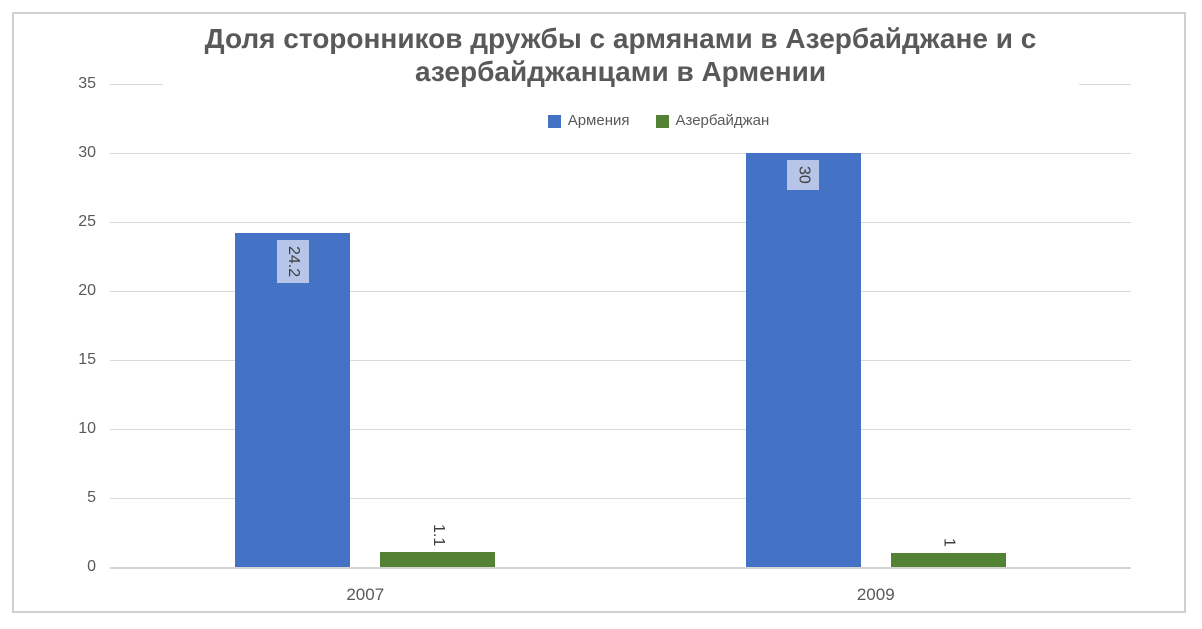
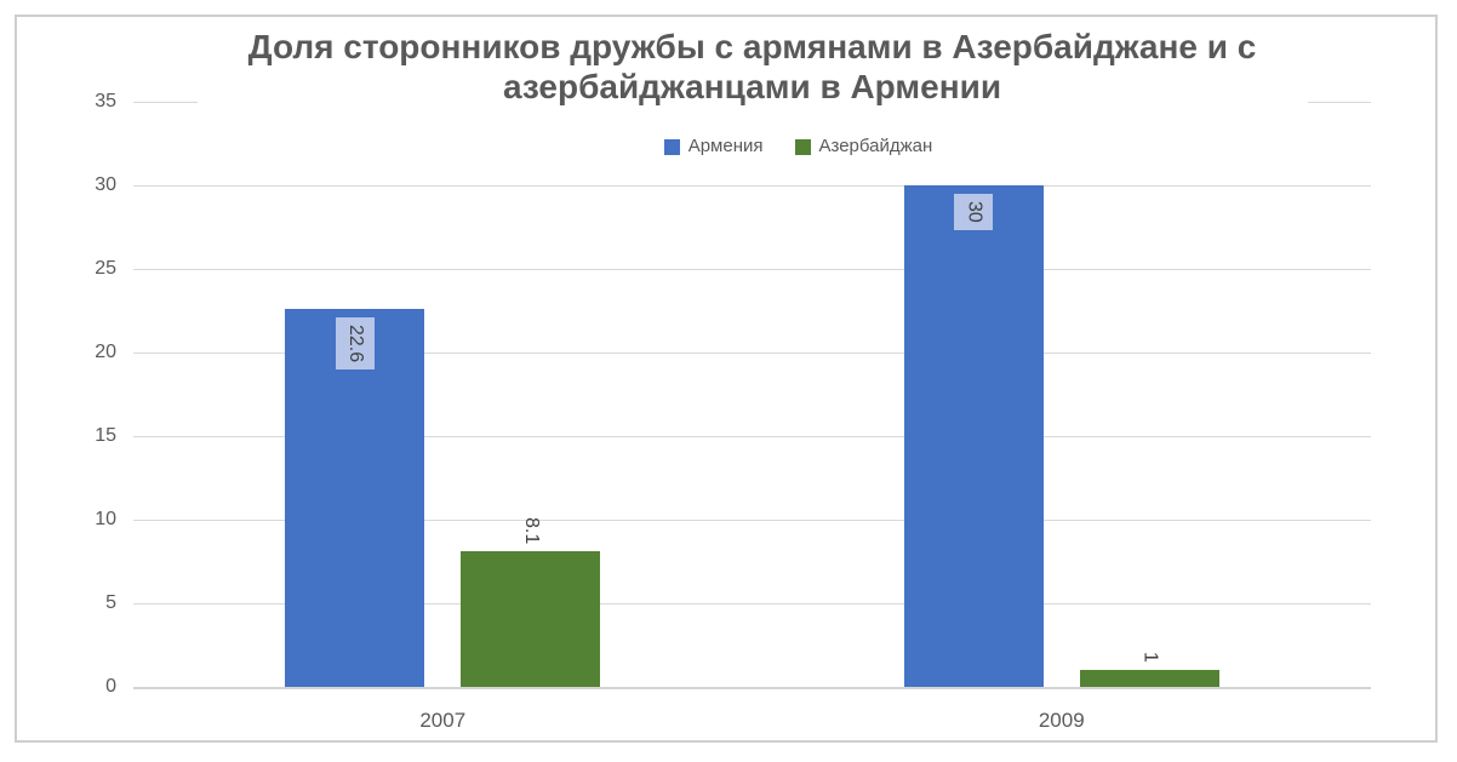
Армения/2007: 24.2 -> 22.6
Азербайджан/2007: 1.1 -> 8.1
